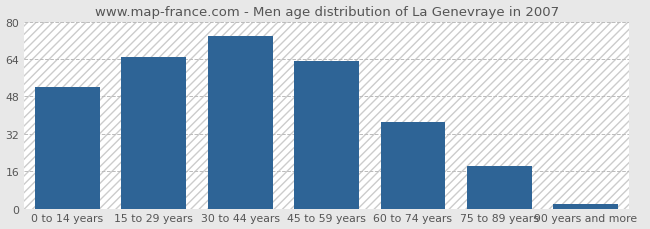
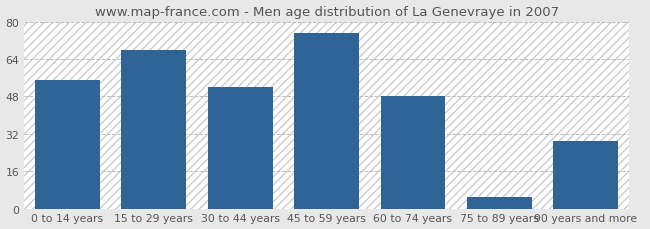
0 to 14 years: 52 -> 55
15 to 29 years: 65 -> 68
30 to 44 years: 74 -> 52
45 to 59 years: 63 -> 75
60 to 74 years: 37 -> 48
75 to 89 years: 18 -> 5
90 years and more: 2 -> 29
